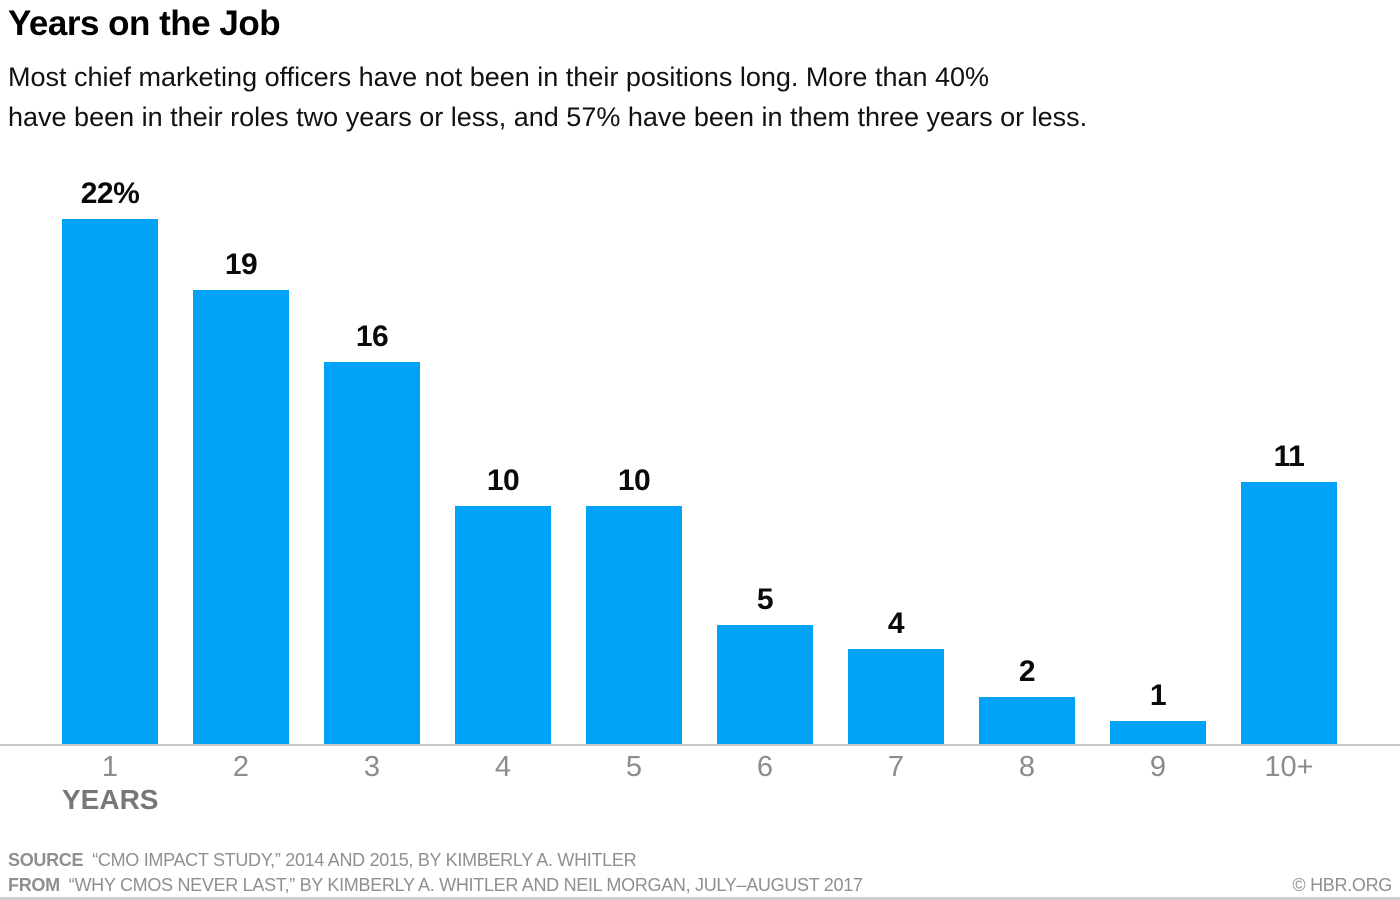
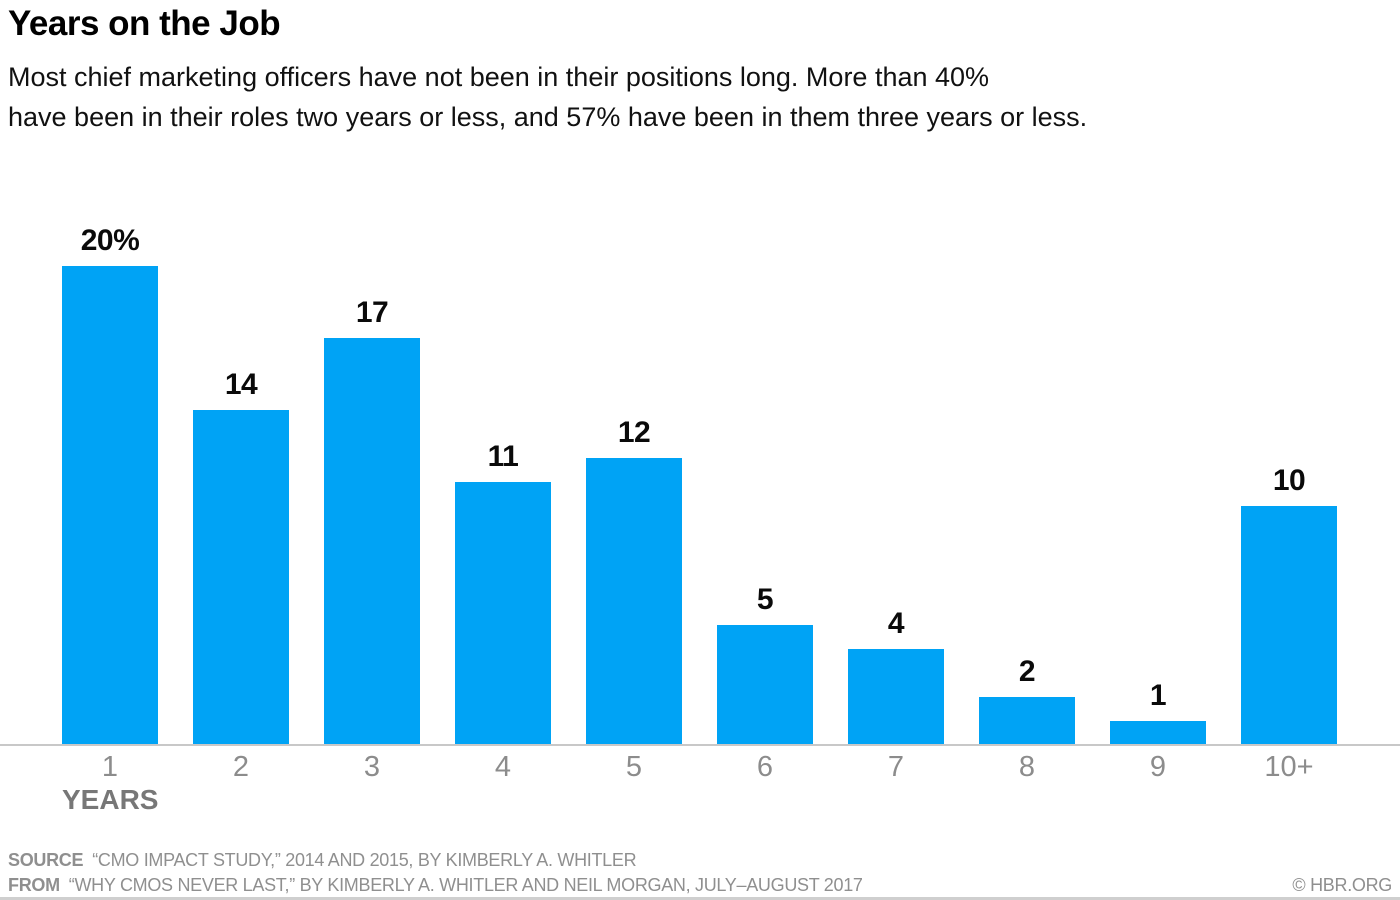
1: 22% -> 20%
2: 19 -> 14
3: 16 -> 17
4: 10 -> 11
5: 10 -> 12
10+: 11 -> 10
